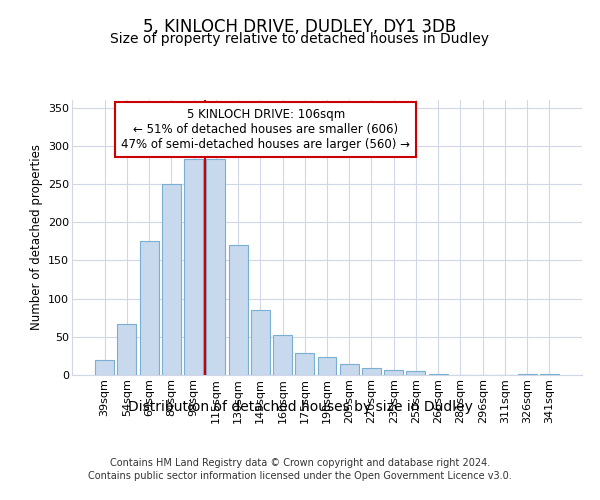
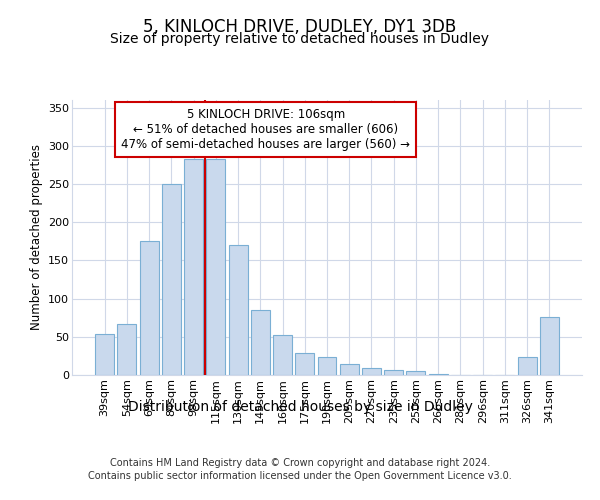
39sqm: 20 -> 54
326sqm: 1 -> 24
341sqm: 1 -> 76
